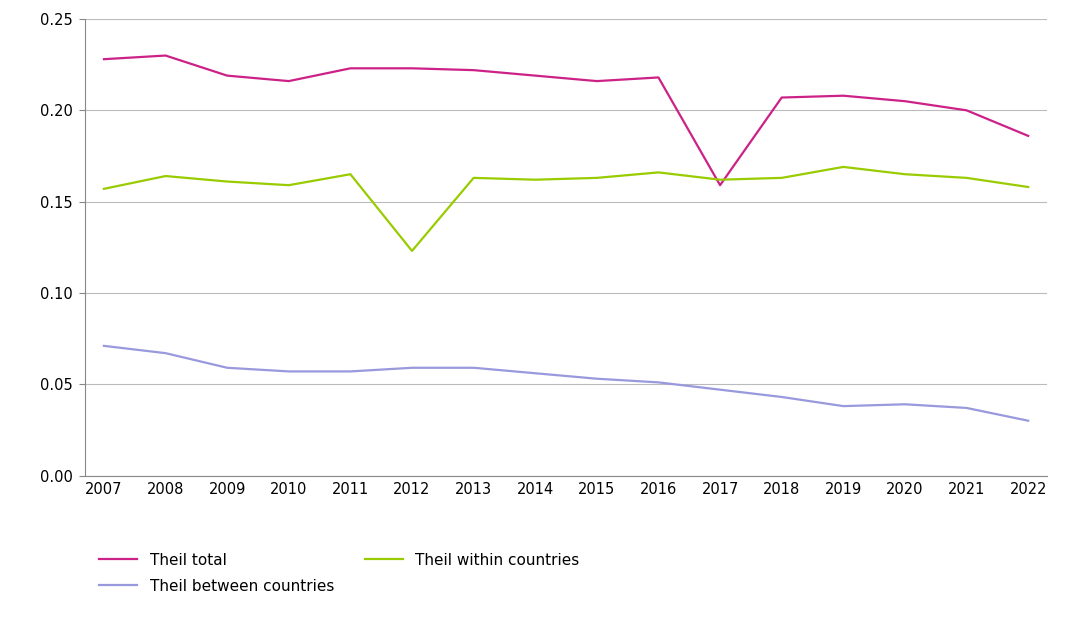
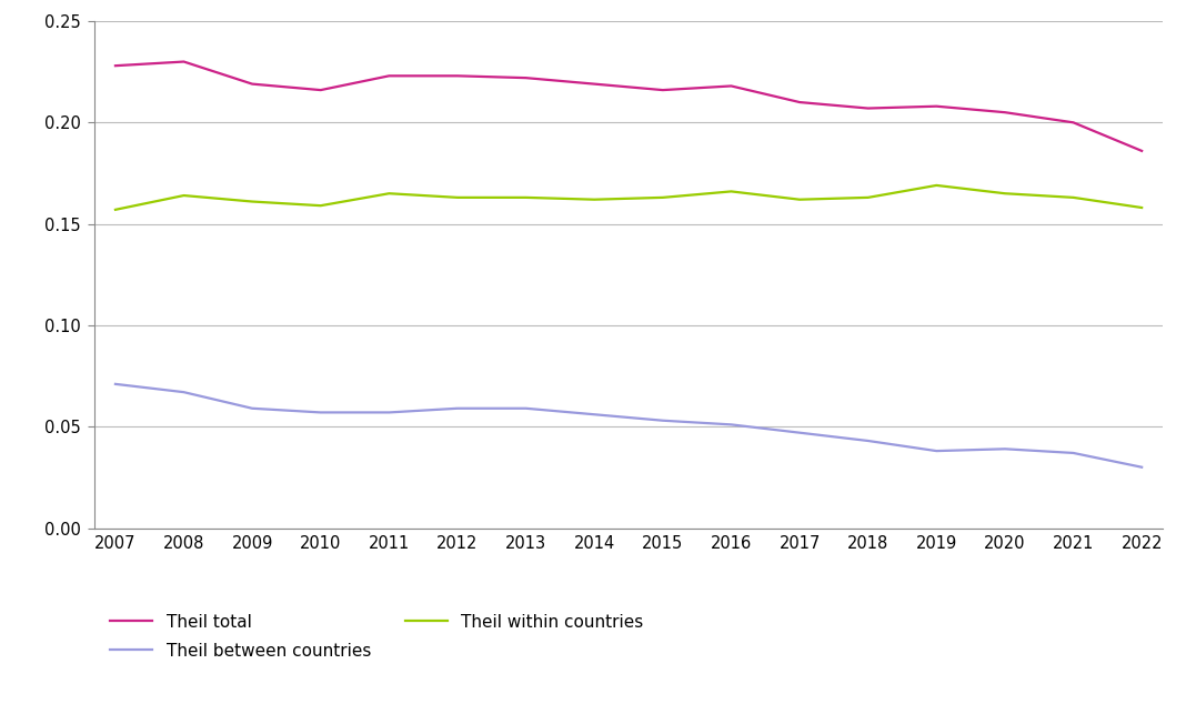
Theil within countries/2012: 0.123 -> 0.163
Theil total/2017: 0.159 -> 0.210
